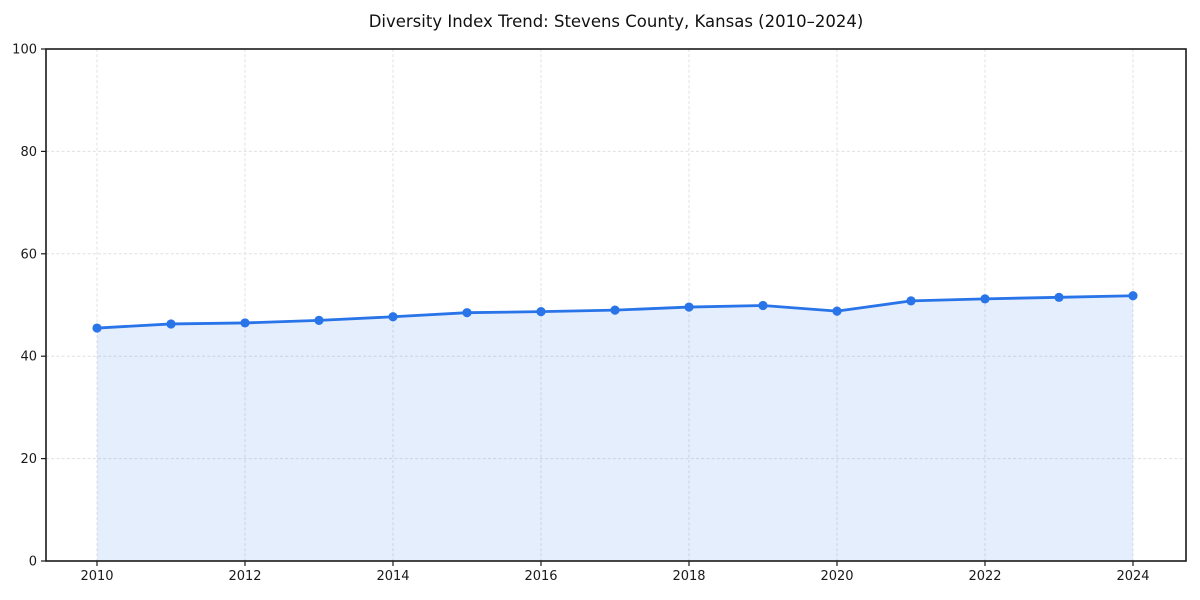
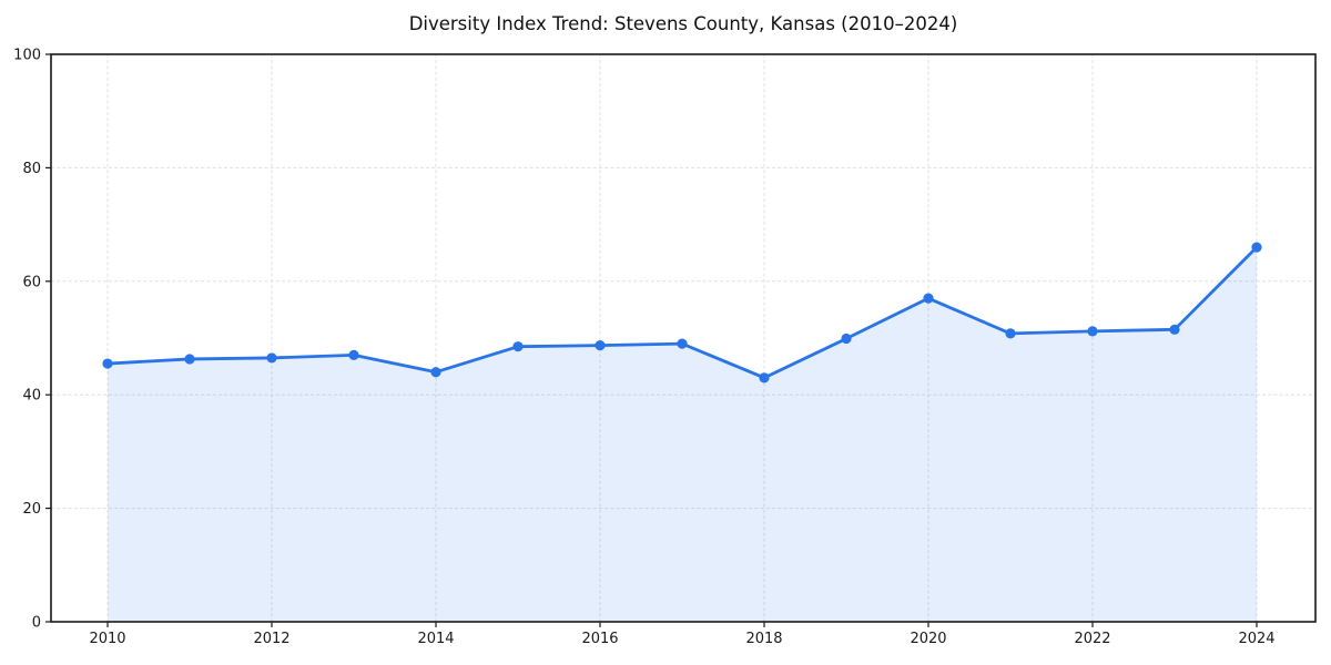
2014: 48 -> 44
2018: 50 -> 43
2020: 49 -> 57
2024: 52 -> 66
